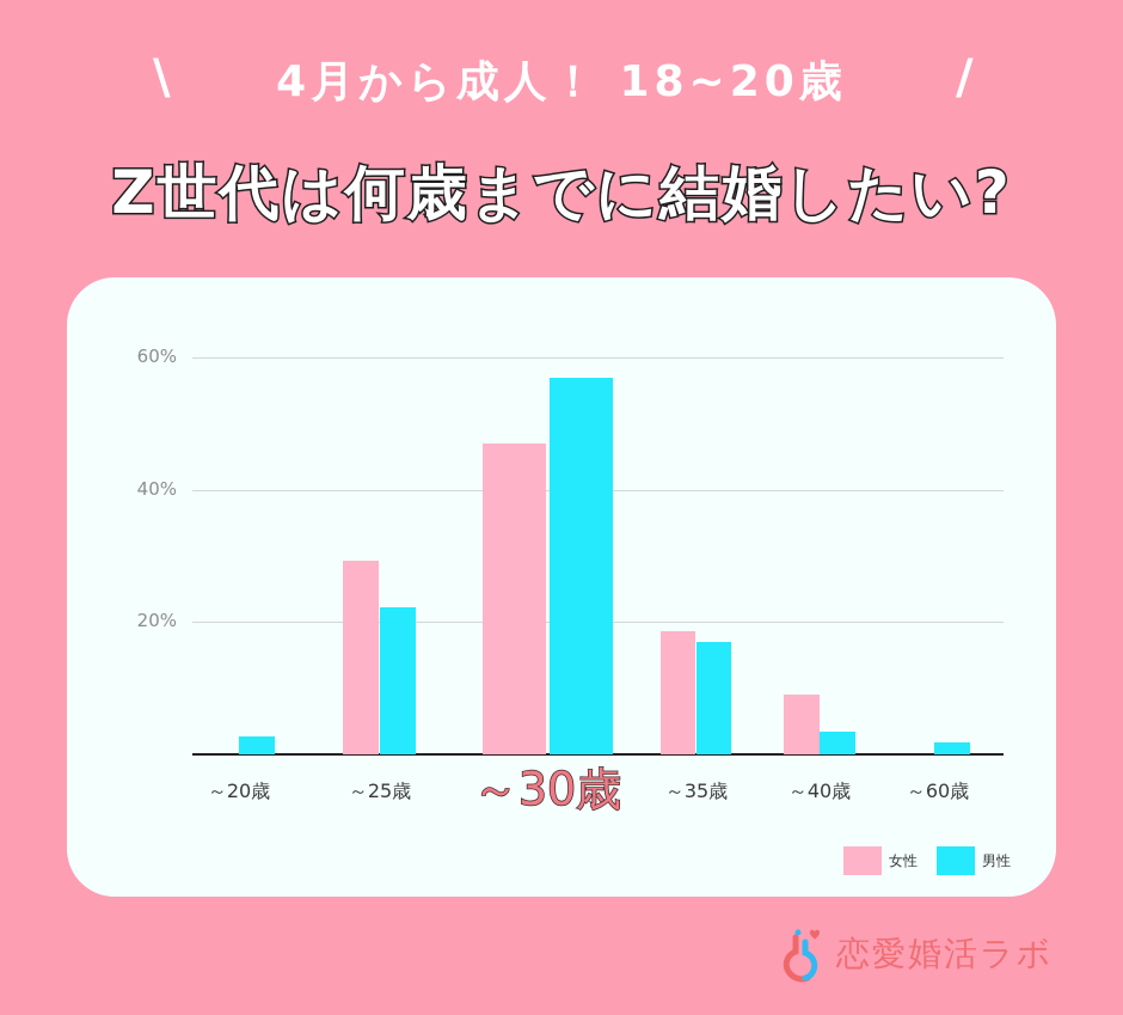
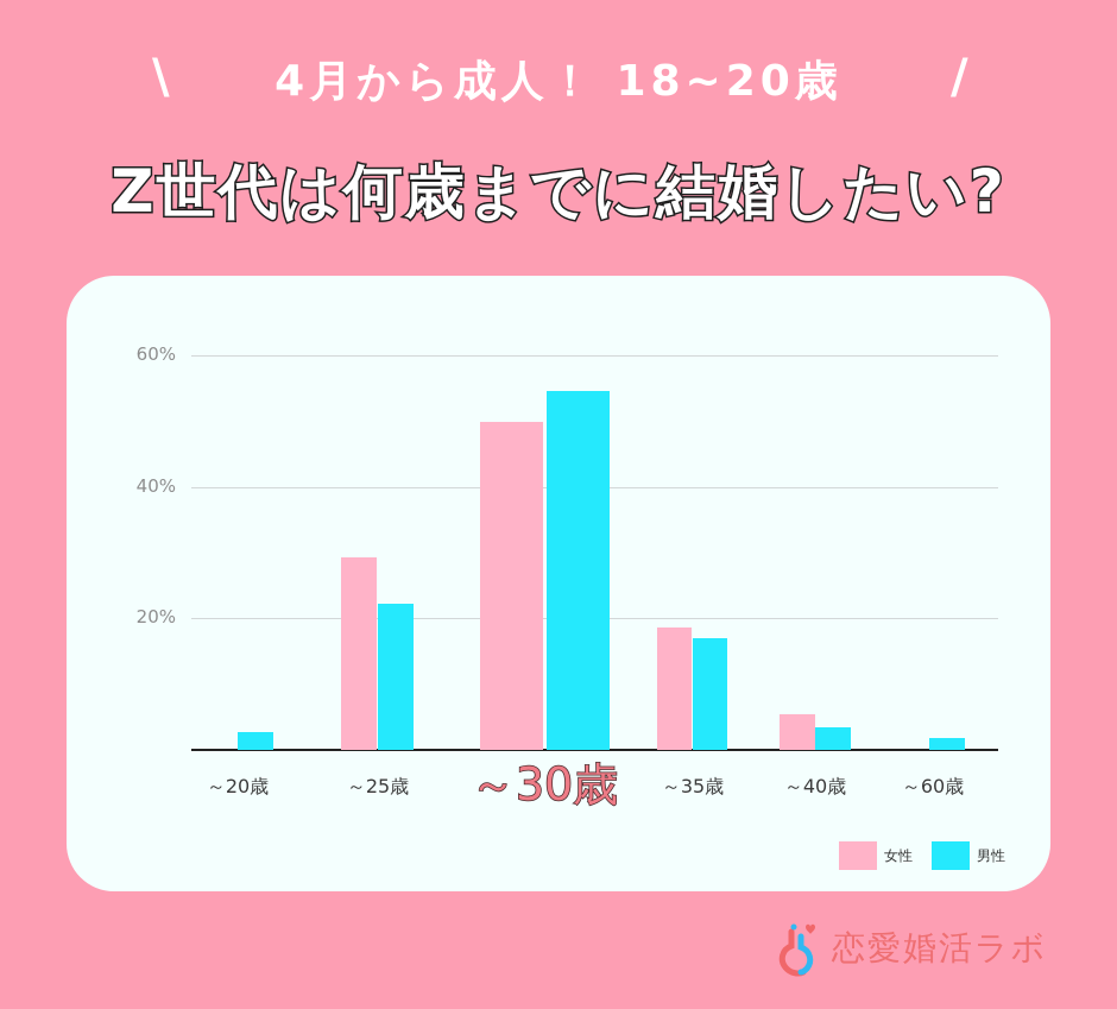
女性/～30歳: 47% -> 50%
男性/～30歳: 57% -> 55%
女性/～40歳: 9% -> 5%
